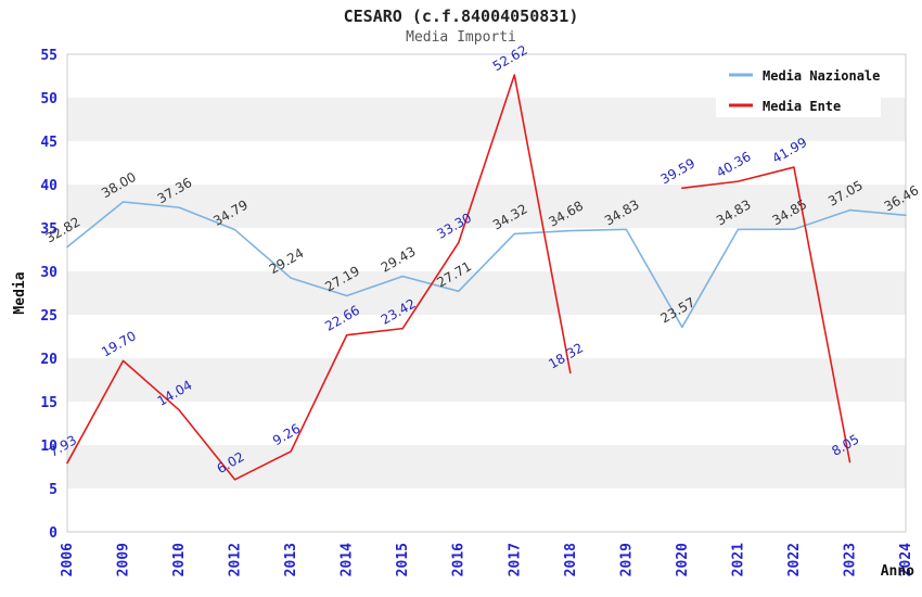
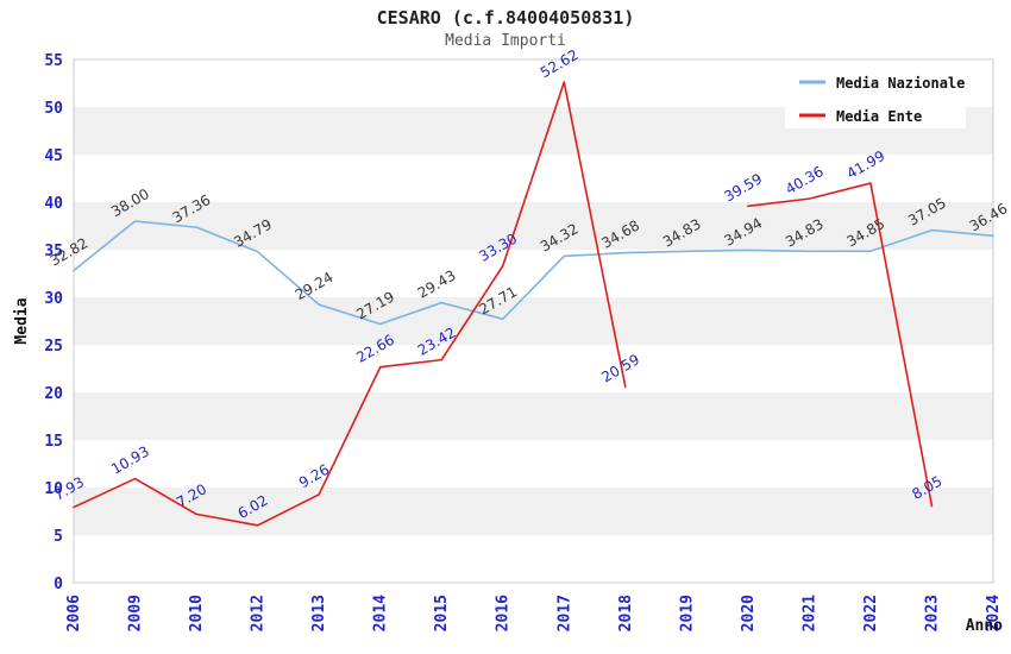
Media Ente/2009: 19.70 -> 10.93
Media Ente/2010: 14.04 -> 7.20
Media Ente/2018: 18.32 -> 20.59
Media Nazionale/2020: 23.57 -> 34.94
